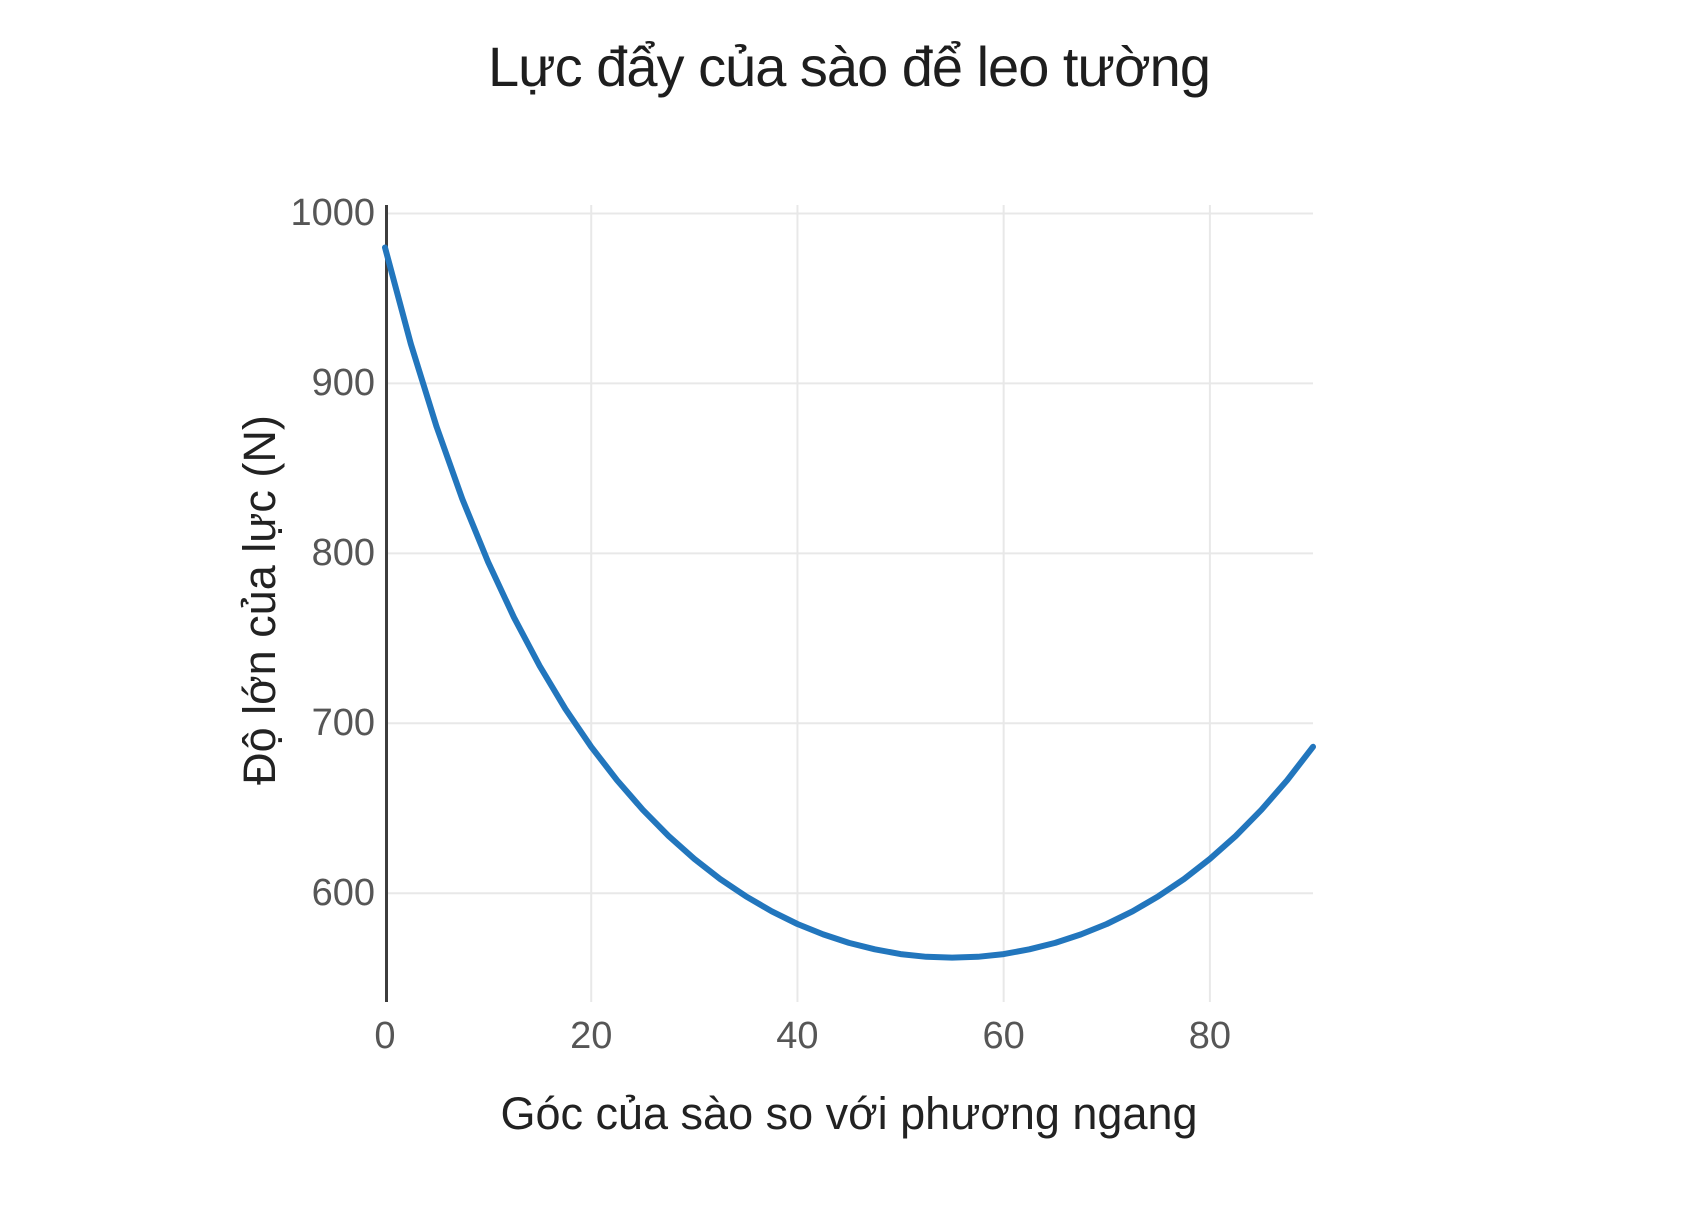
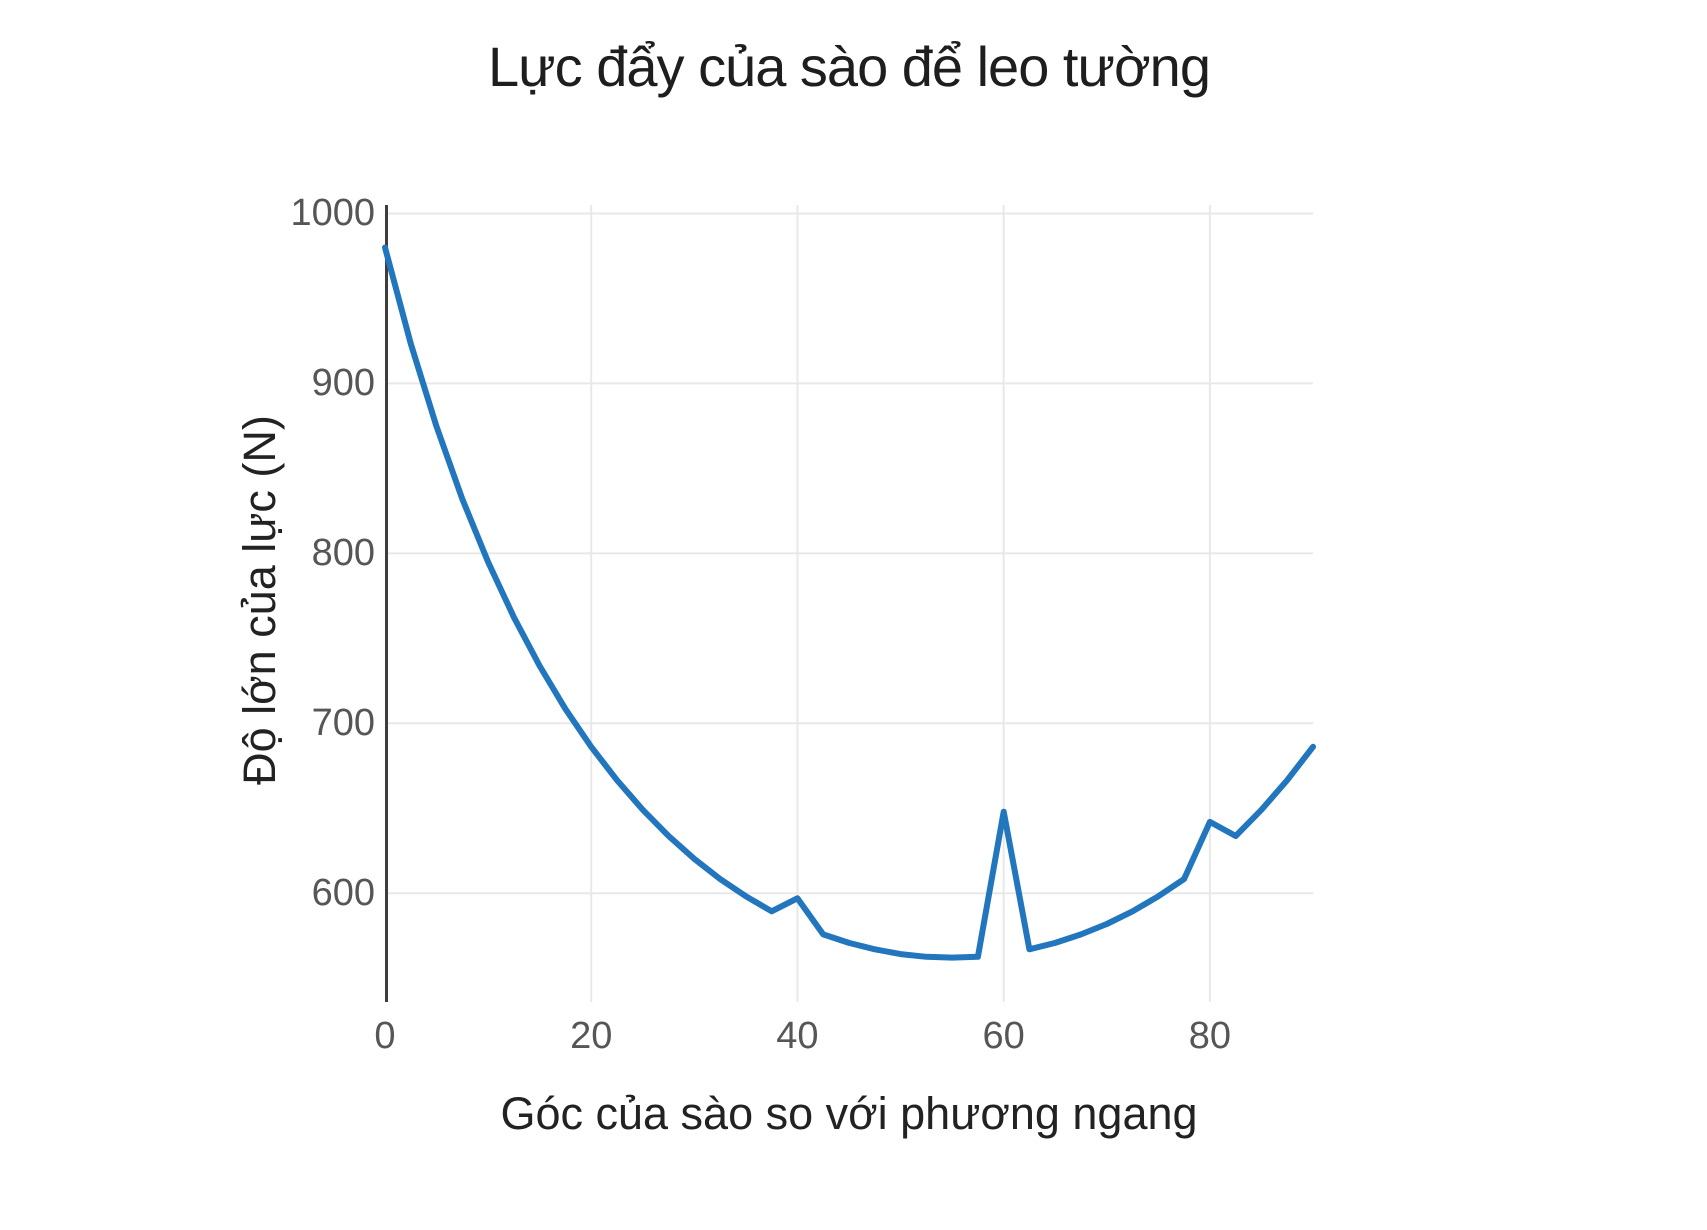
40: 582 -> 597
60: 564 -> 648
80: 620 -> 642
